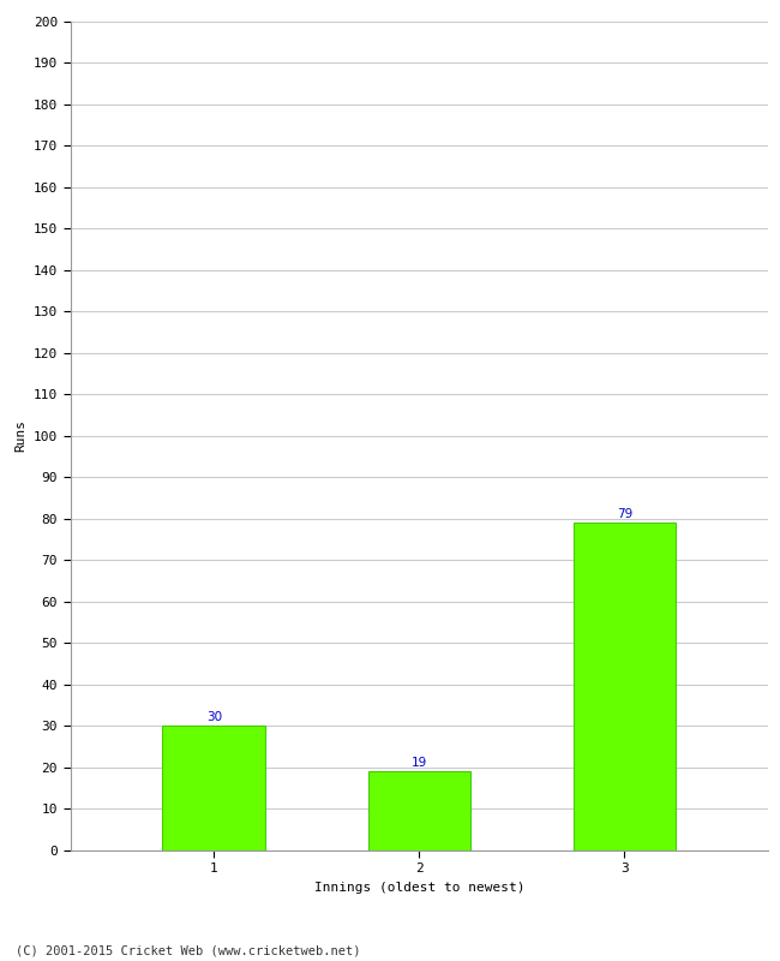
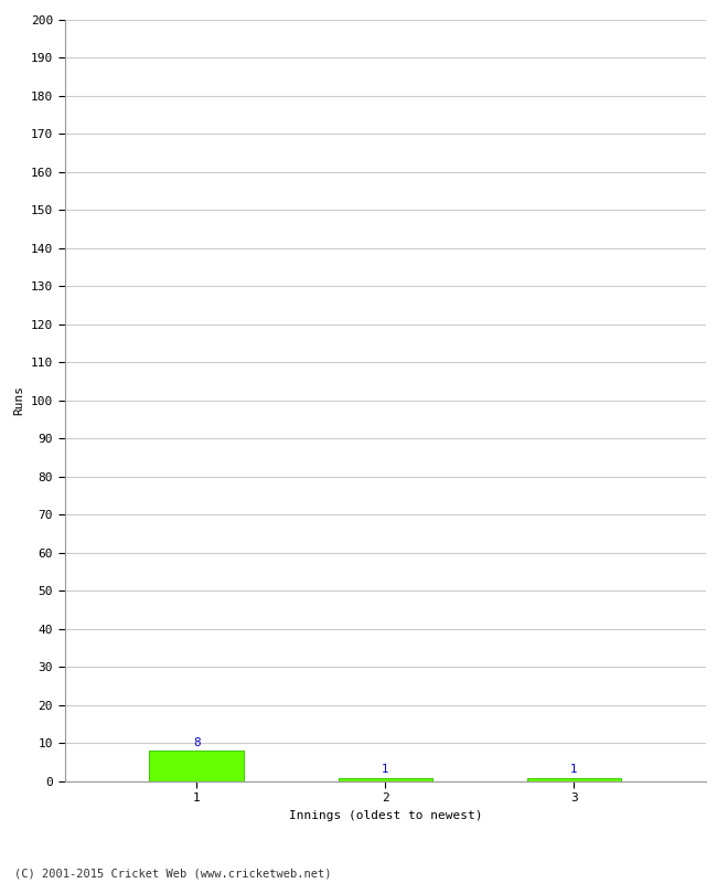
1: 30 -> 8
2: 19 -> 1
3: 79 -> 1
